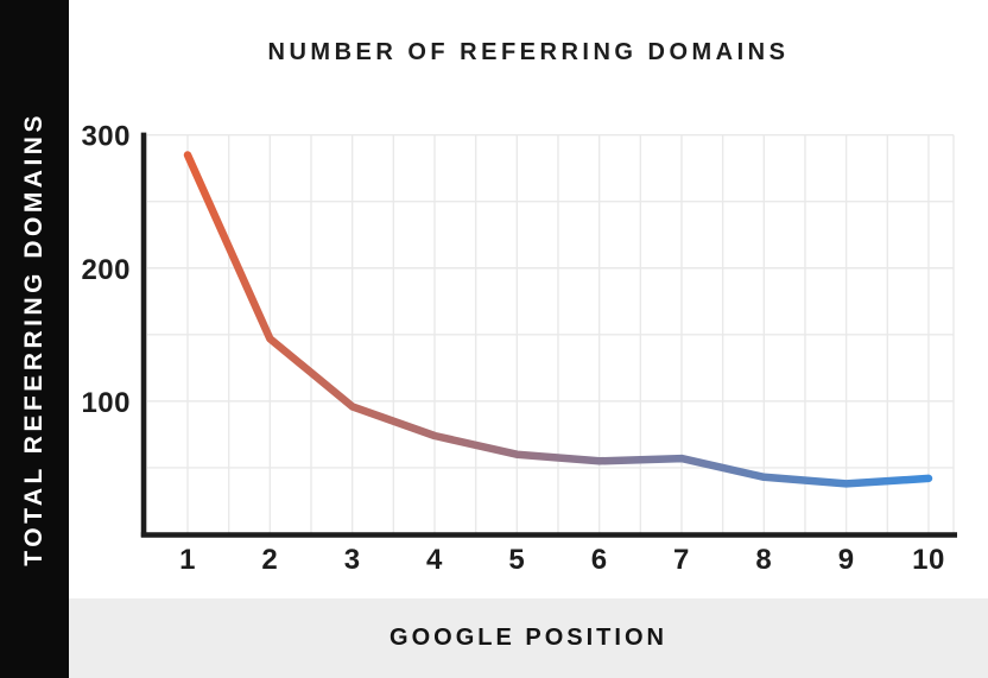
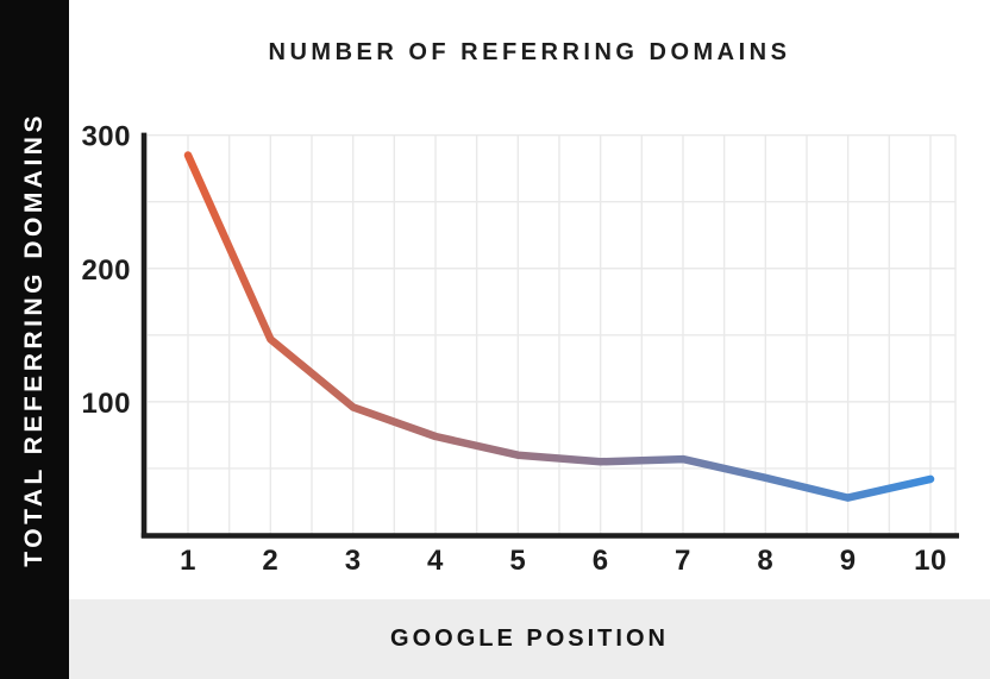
9: 38 -> 28
